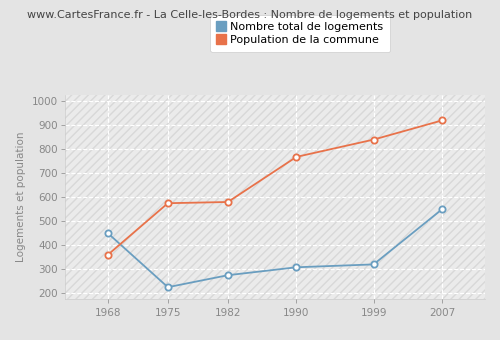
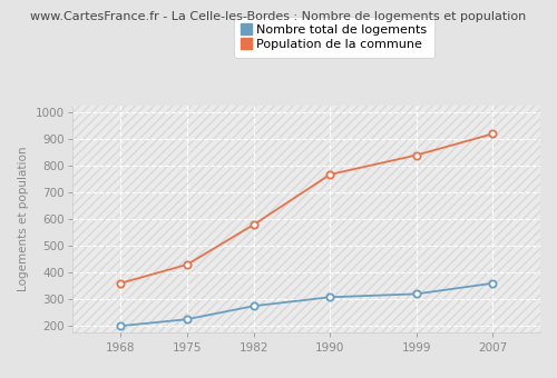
Nombre total de logements/1968: 450 -> 200
Population de la commune/1975: 575 -> 430
Nombre total de logements/2007: 550 -> 360
